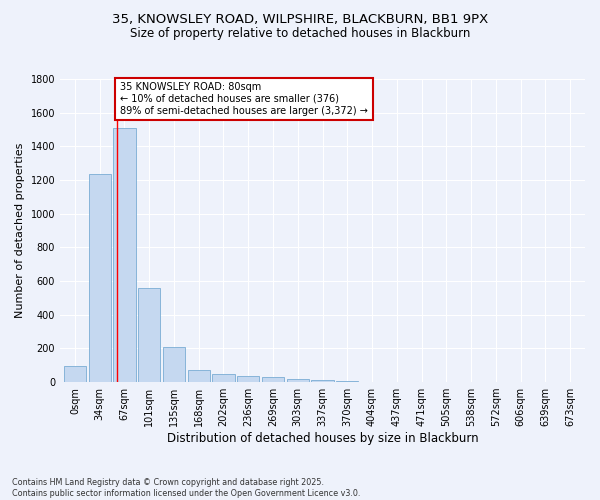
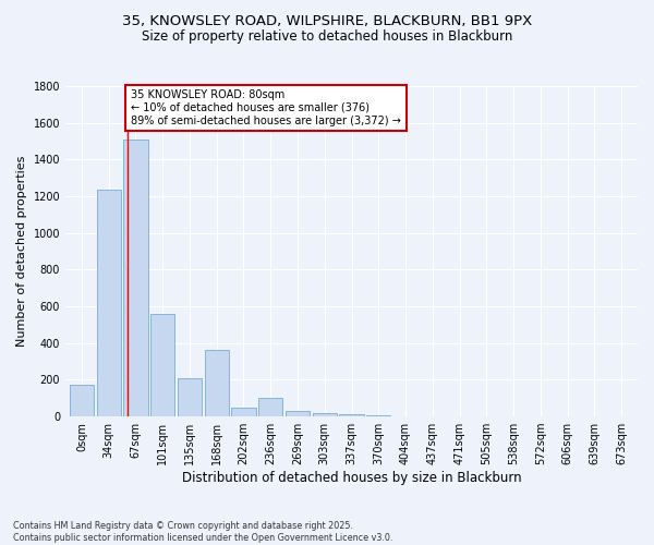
0sqm: 100 -> 170
168sqm: 70 -> 360
236sqm: 40 -> 100
